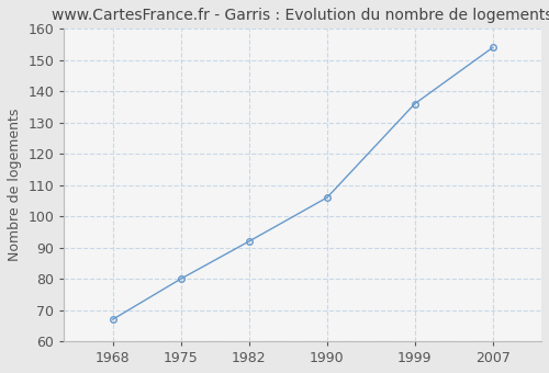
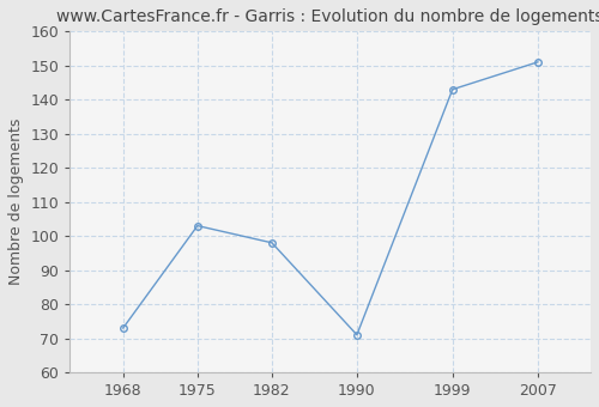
1968: 67 -> 73
1975: 80 -> 103
1982: 92 -> 98
1990: 106 -> 71
1999: 136 -> 143
2007: 154 -> 151
